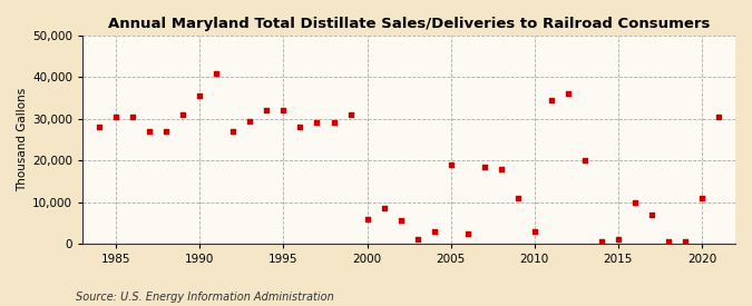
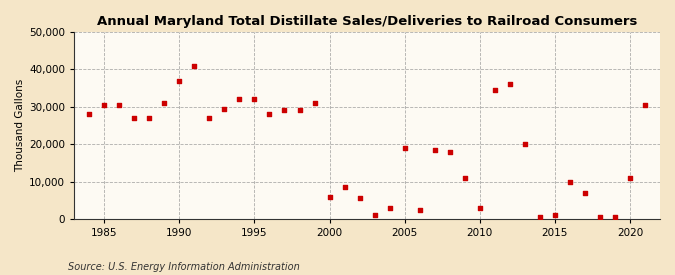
1990: 35,500 -> 37,000
